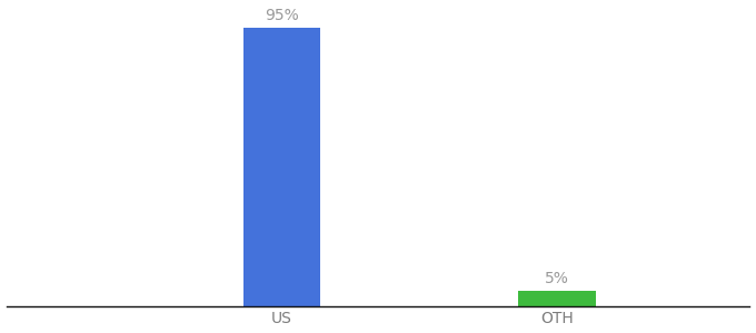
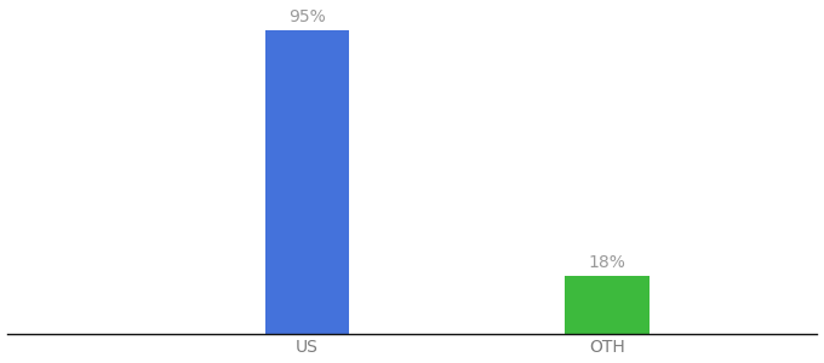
OTH: 5% -> 18%
